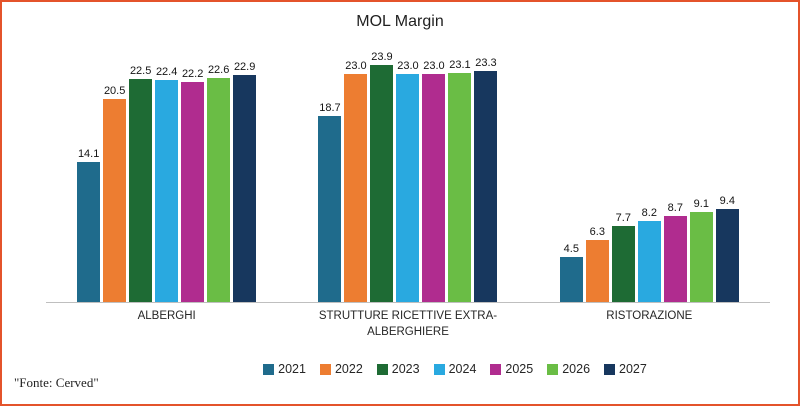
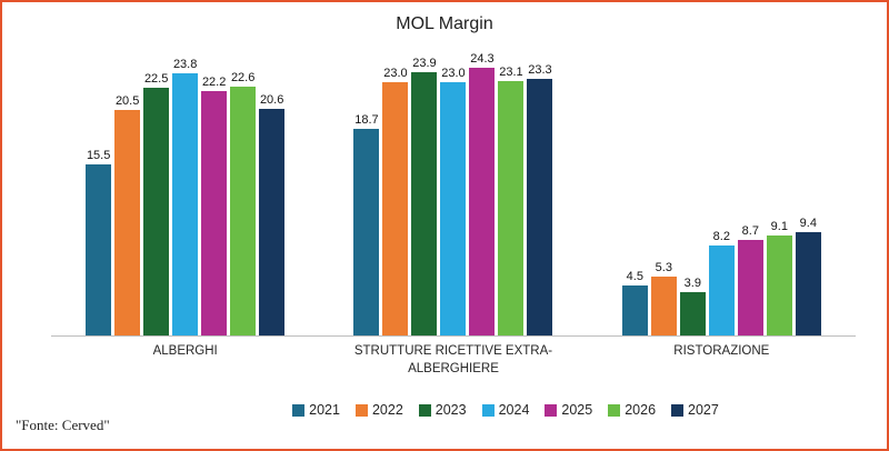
2021/ALBERGHI: 14.1 -> 15.5
2024/ALBERGHI: 22.4 -> 23.8
2027/ALBERGHI: 22.9 -> 20.6
2025/STRUTTURE RICETTIVE EXTRA-ALBERGHIERE: 23.0 -> 24.3
2022/RISTORAZIONE: 6.3 -> 5.3
2023/RISTORAZIONE: 7.7 -> 3.9
